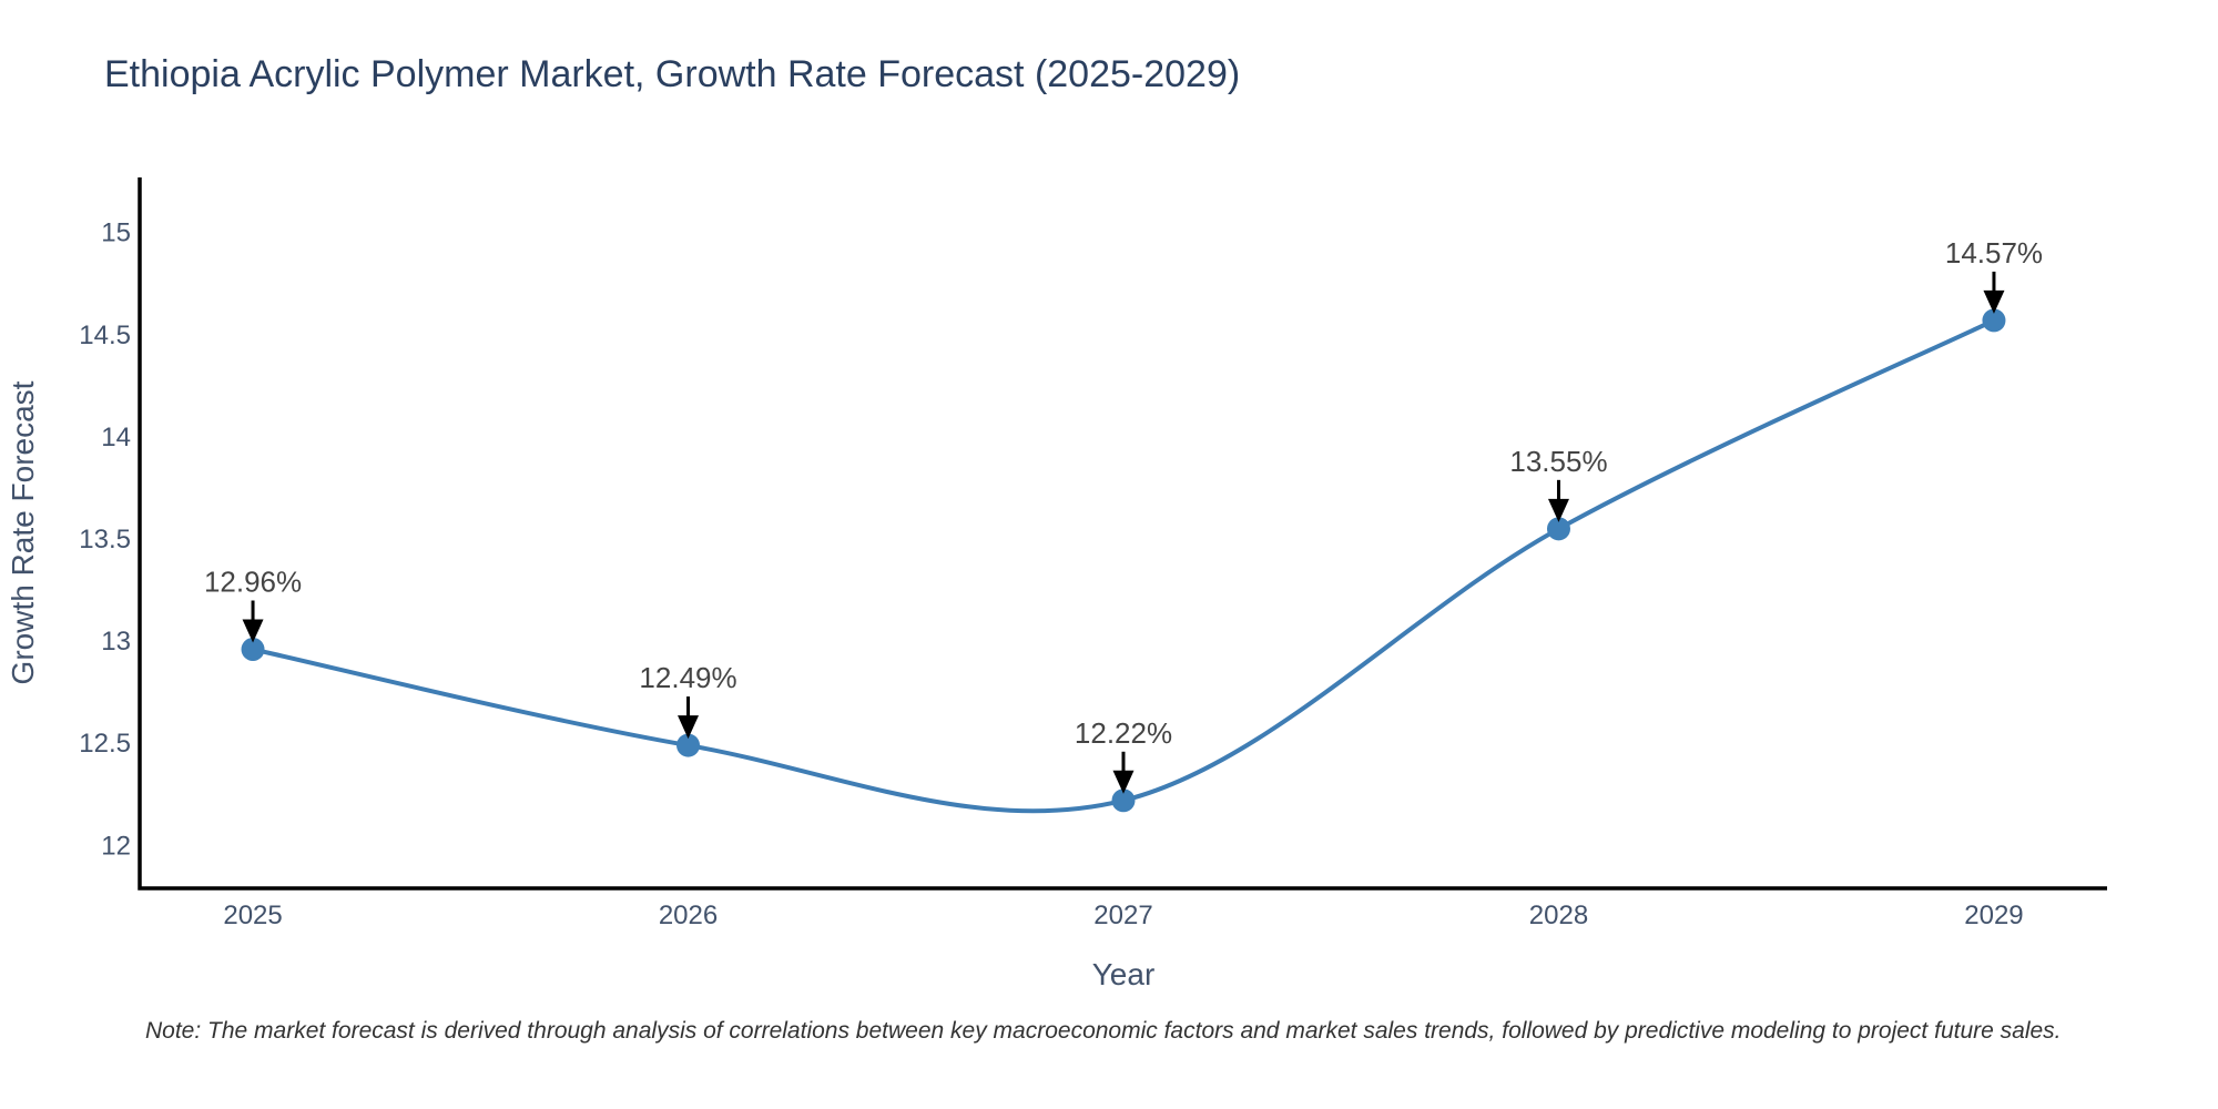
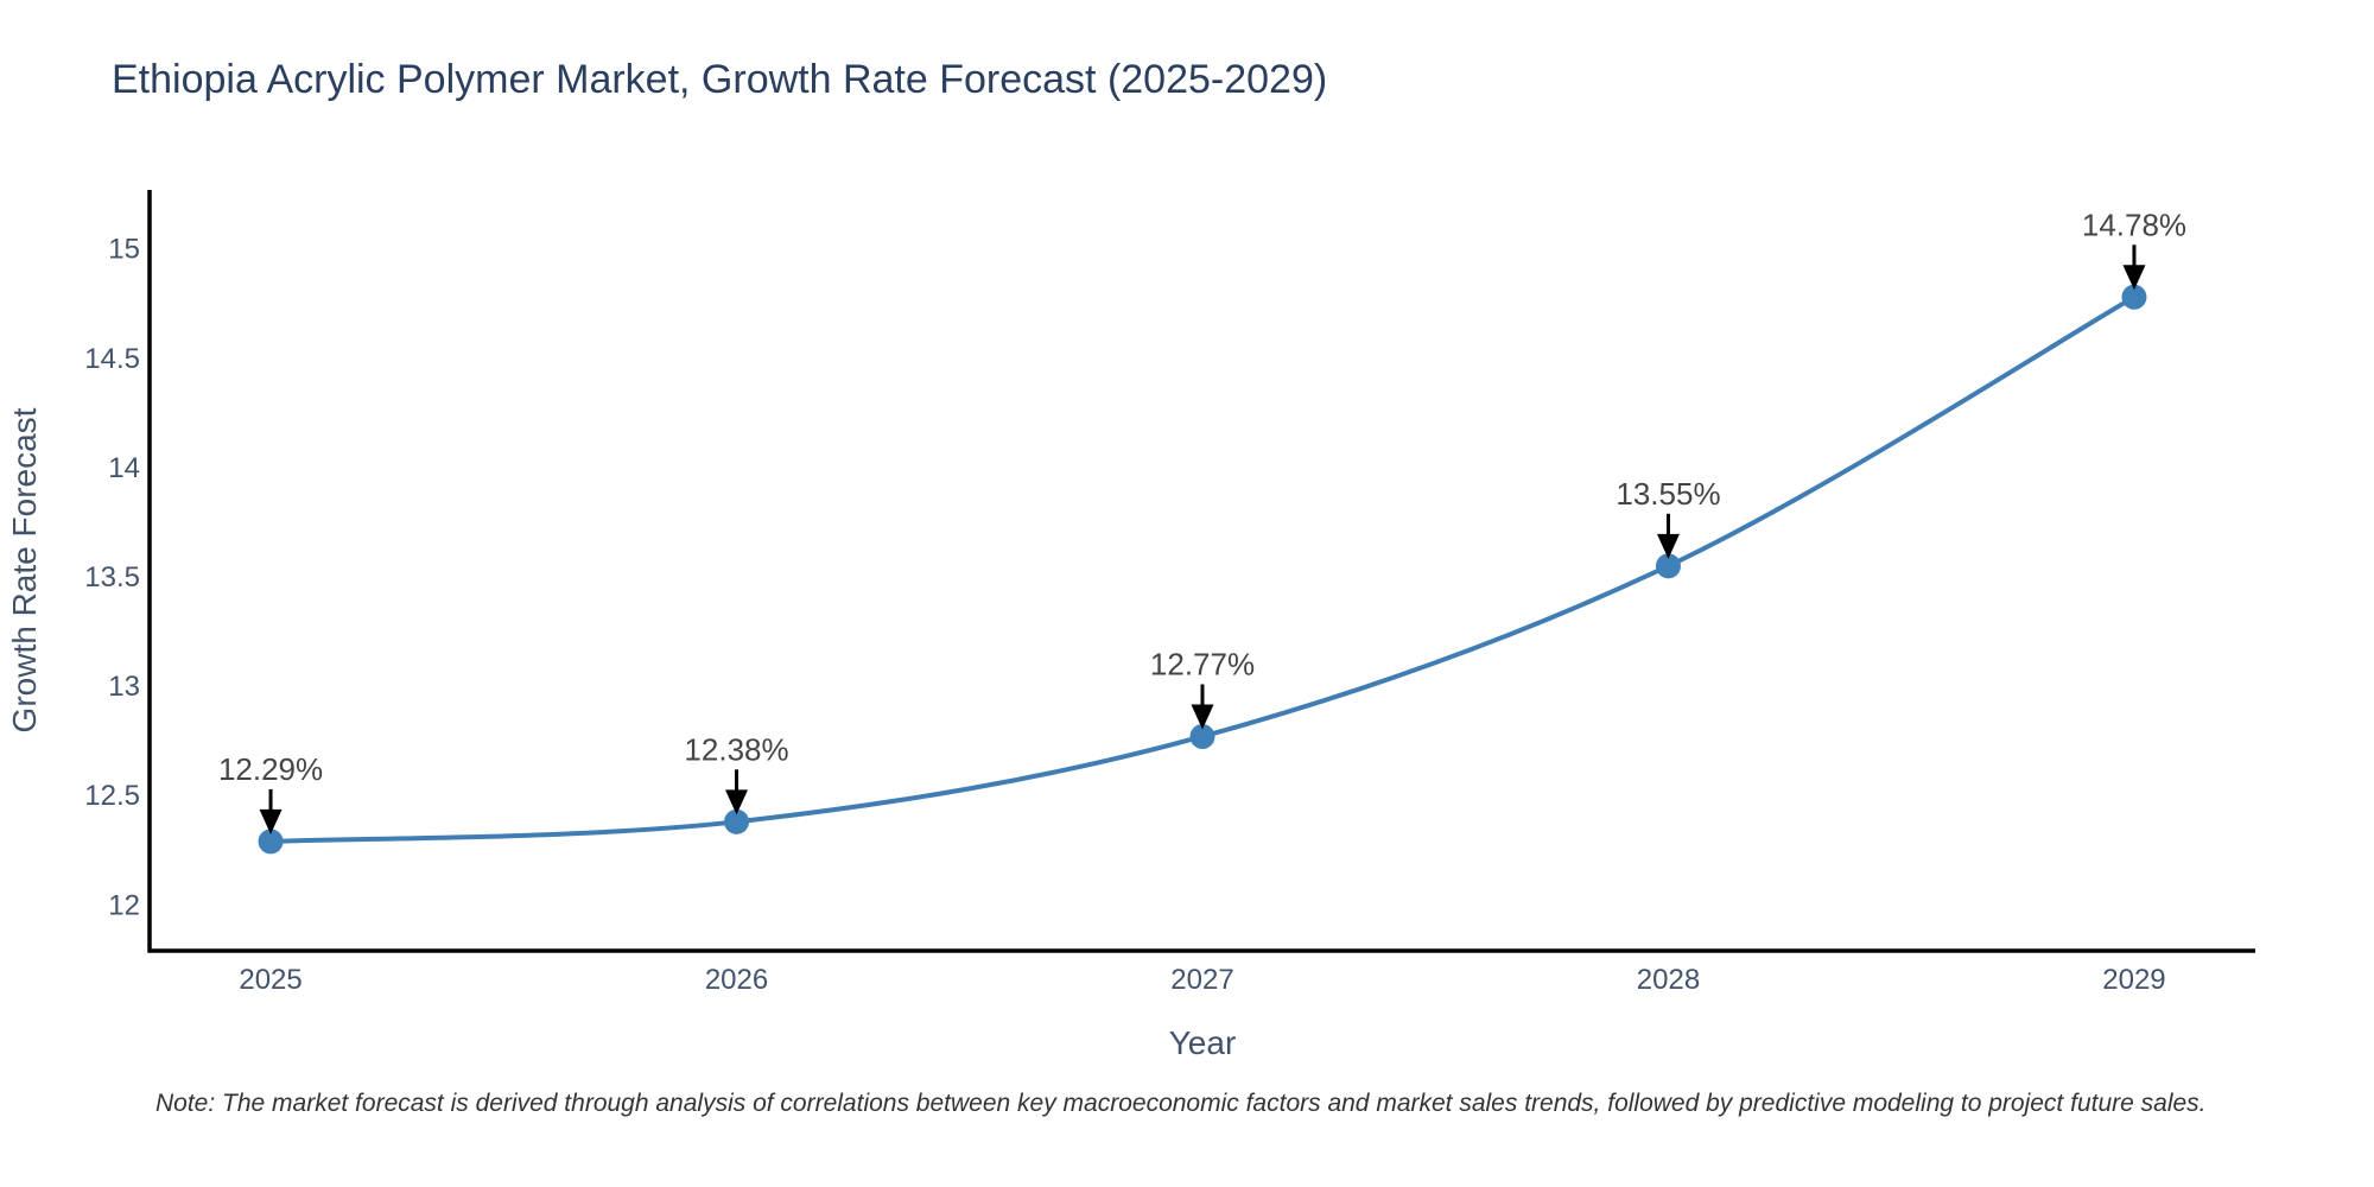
2025: 12.96% -> 12.29%
2026: 12.49% -> 12.38%
2027: 12.22% -> 12.77%
2029: 14.57% -> 14.78%
